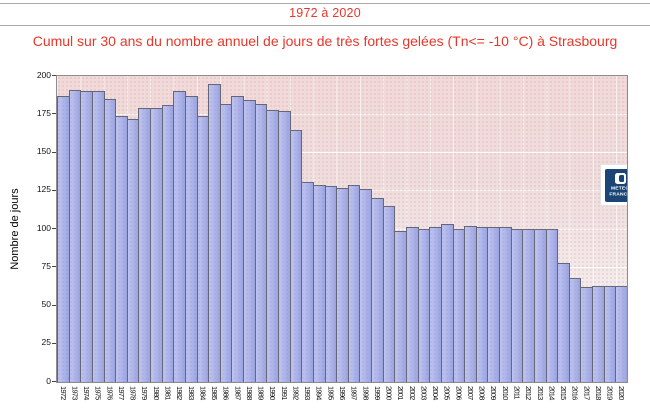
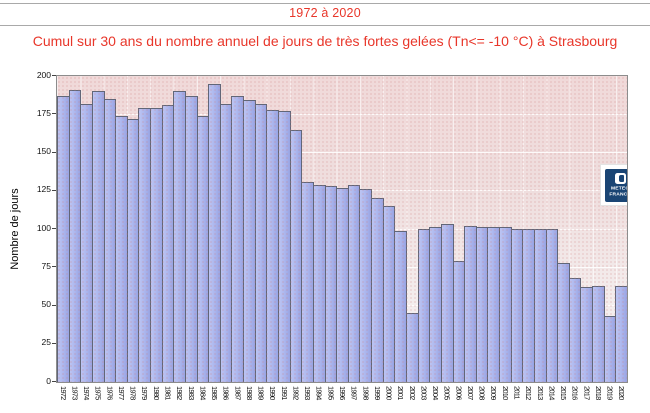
1974: 190 -> 182
2002: 101 -> 45
2006: 100 -> 79
2019: 63 -> 43
